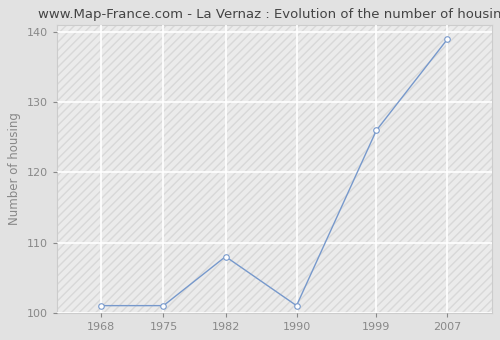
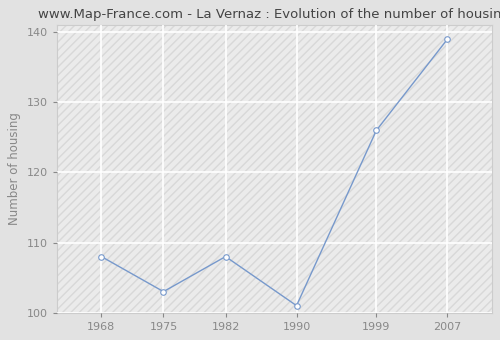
1968: 101 -> 108
1975: 101 -> 103
